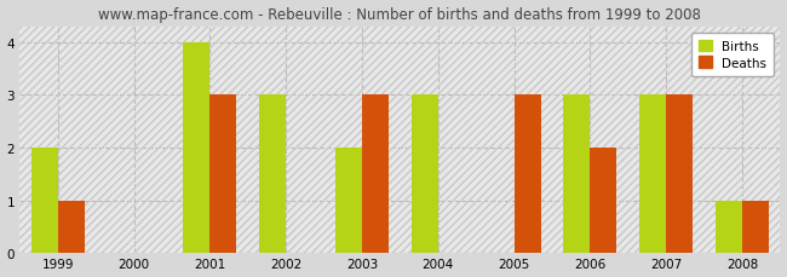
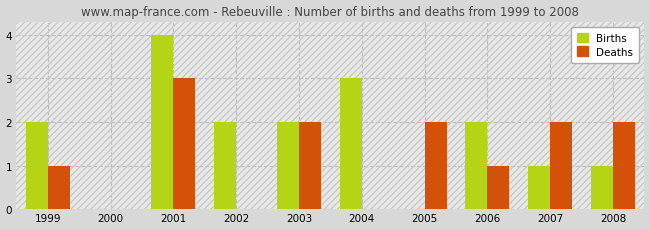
Births/2002: 3 -> 2
Deaths/2003: 3 -> 2
Deaths/2005: 3 -> 2
Births/2006: 3 -> 2
Deaths/2006: 2 -> 1
Births/2007: 3 -> 1
Deaths/2007: 3 -> 2
Deaths/2008: 1 -> 2
